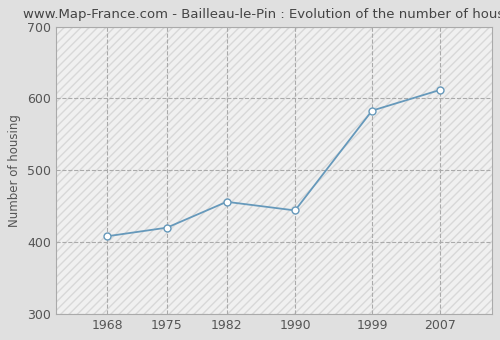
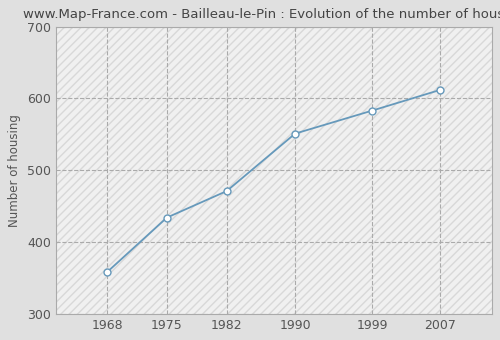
1968: 408 -> 358
1975: 420 -> 434
1982: 456 -> 471
1990: 444 -> 551
